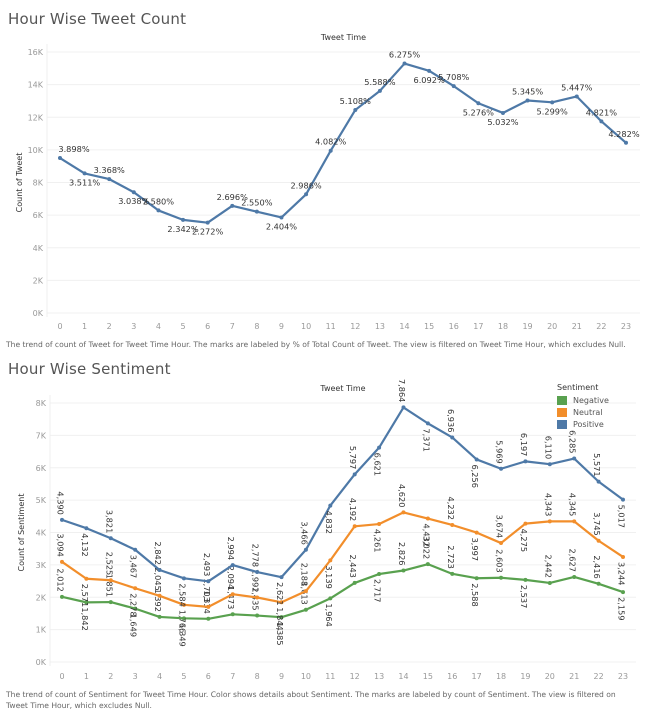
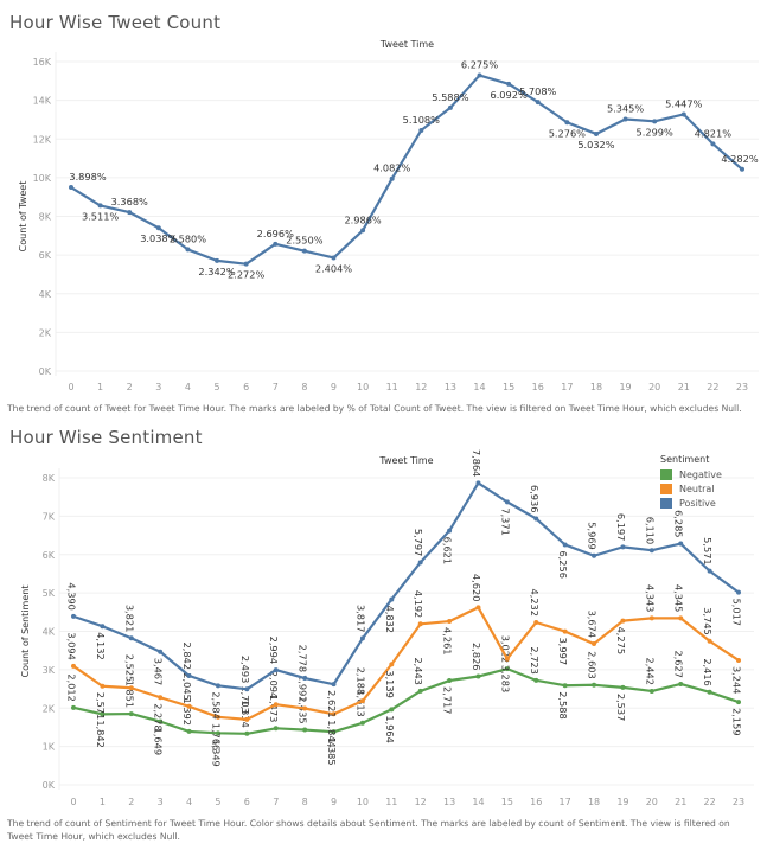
Hour Wise Sentiment/Positive/10: 3,466 -> 3,817
Hour Wise Sentiment/Neutral/15: 4,432 -> 3,283
